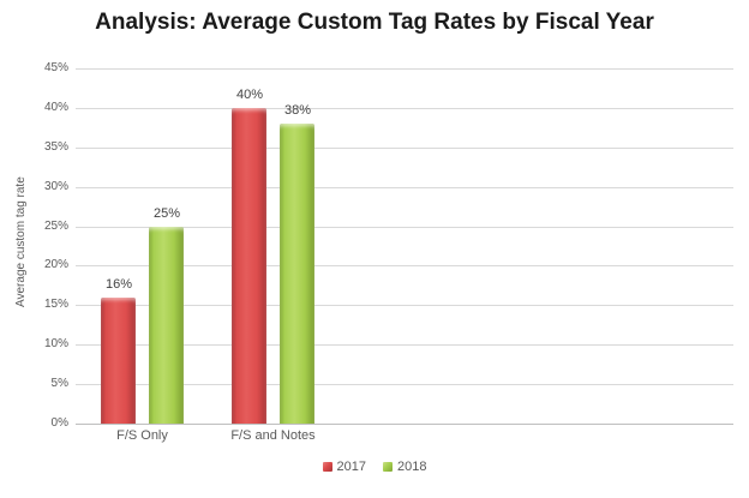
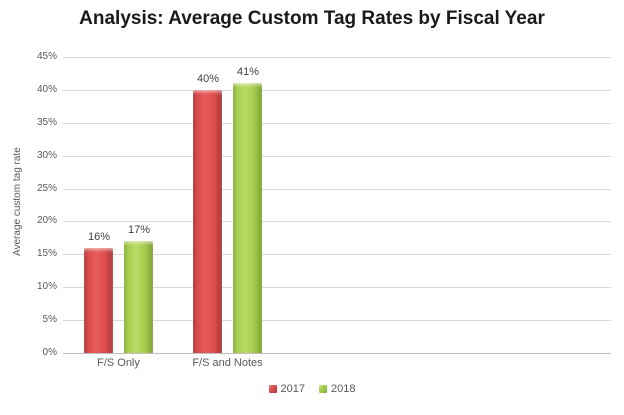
2018/F/S Only: 25% -> 17%
2018/F/S and Notes: 38% -> 41%
